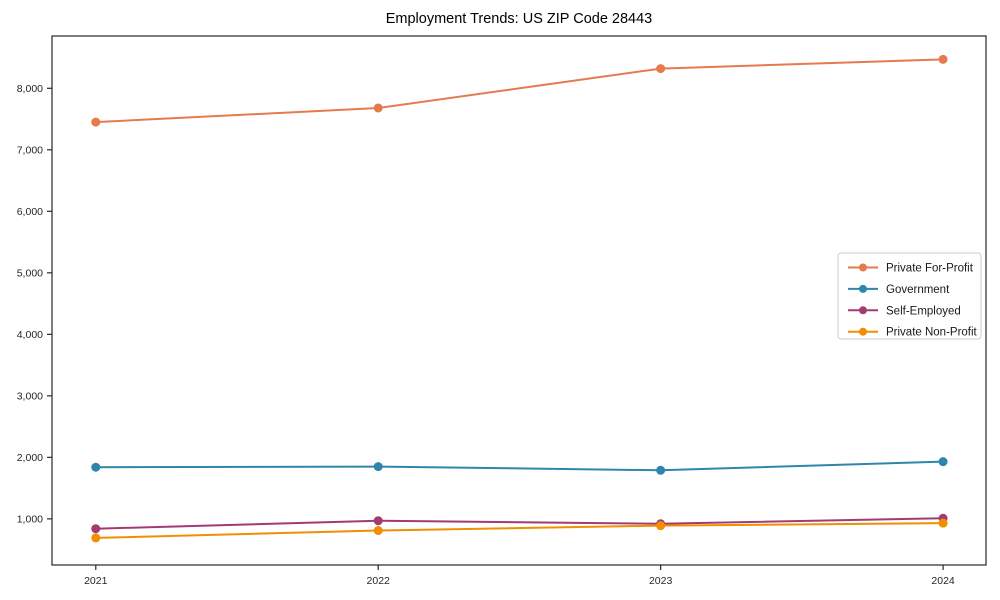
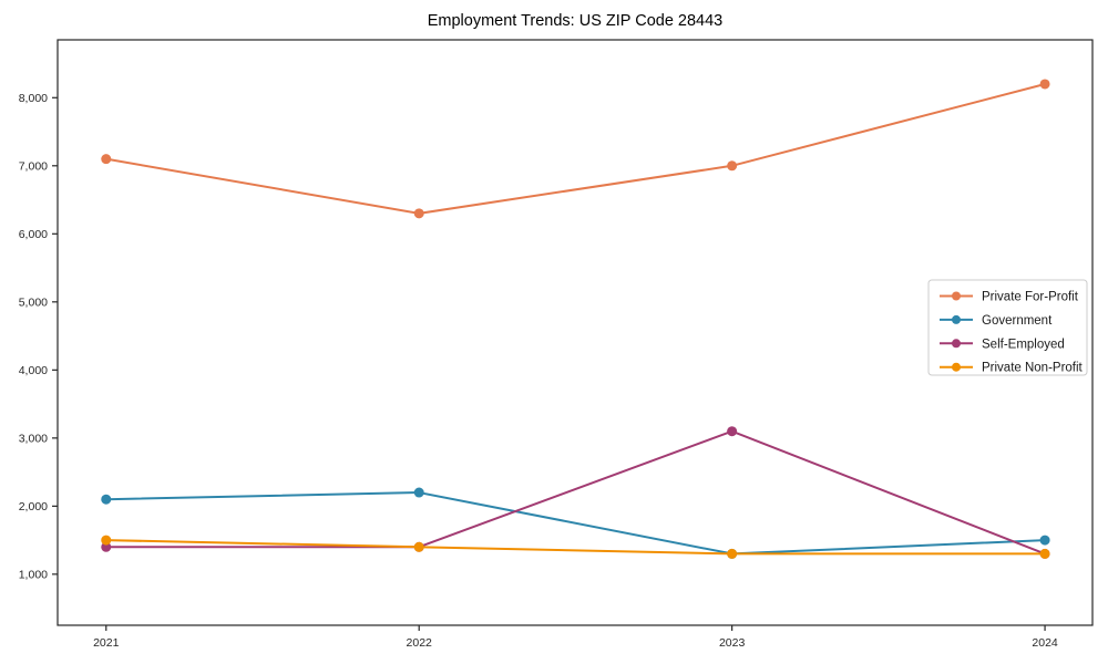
Private For-Profit/2021: 7400 -> 7100
Government/2021: 1800 -> 2100
Self-Employed/2021: 800 -> 1400
Private Non-Profit/2021: 700 -> 1500
Private For-Profit/2022: 7700 -> 6300
Government/2022: 1800 -> 2200
Self-Employed/2022: 1000 -> 1400
Private Non-Profit/2022: 800 -> 1400
Private For-Profit/2023: 8300 -> 7000
Government/2023: 1800 -> 1300
Self-Employed/2023: 900 -> 3100
Private Non-Profit/2023: 900 -> 1300
Private For-Profit/2024: 8500 -> 8200
Government/2024: 1900 -> 1500
Self-Employed/2024: 1000 -> 1300
Private Non-Profit/2024: 900 -> 1300
